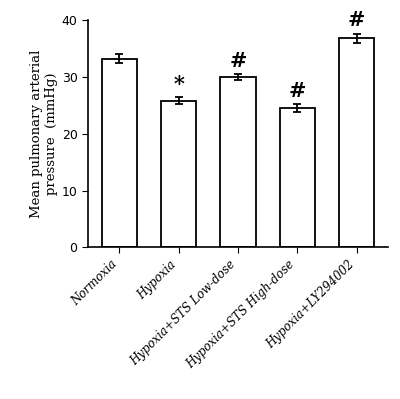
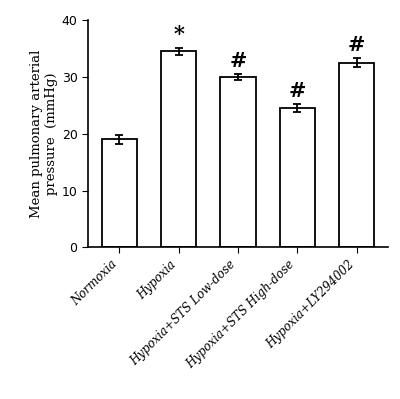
Normoxia: 33.2 -> 19.0
Hypoxia: 25.8 -> 34.5
Hypoxia+LY294002: 36.8 -> 32.5
